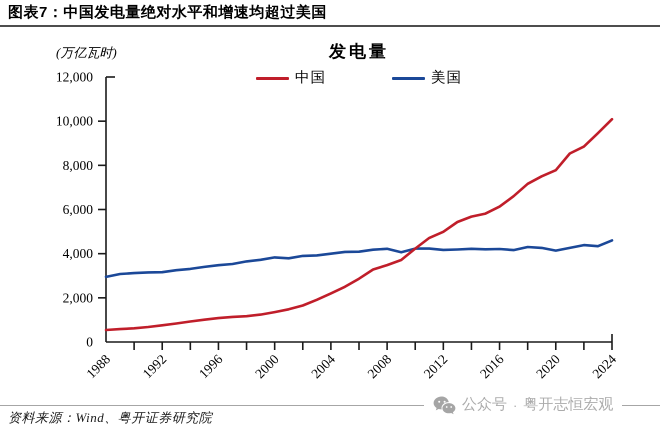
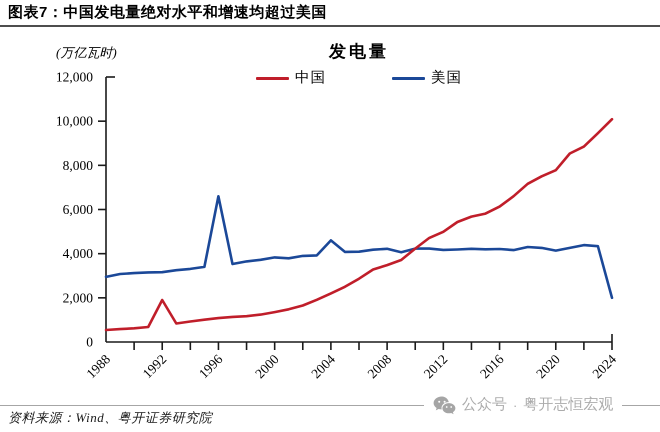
中国/1992: 800 -> 1900
美国/1996: 3500 -> 6600
美国/2004: 4000 -> 4600
美国/2024: 4600 -> 2000
